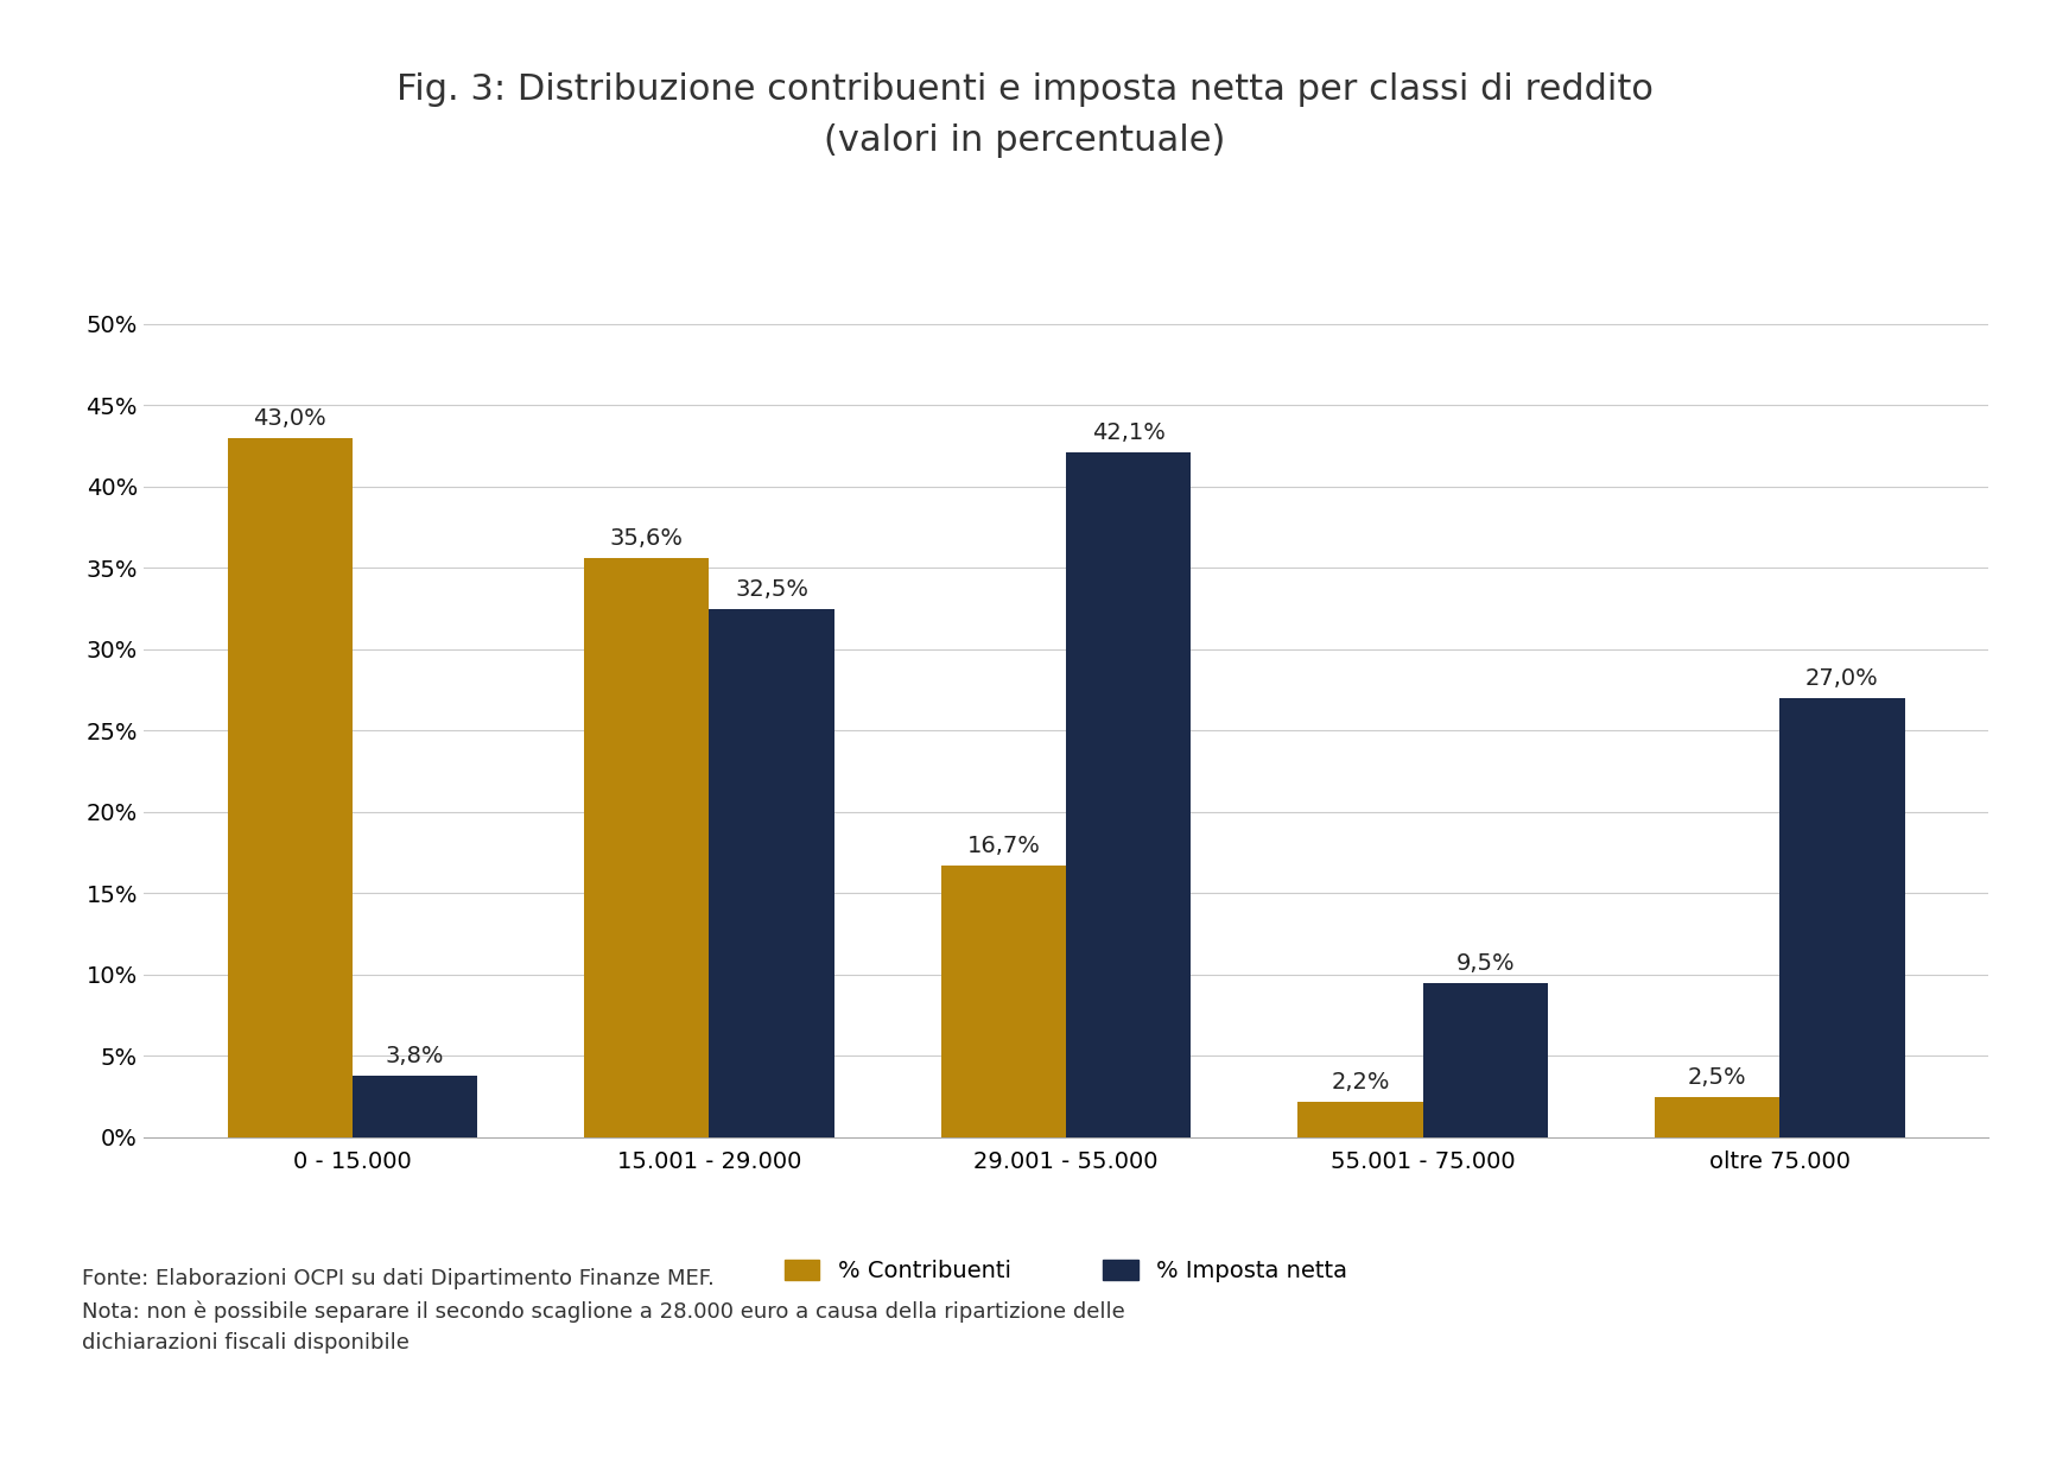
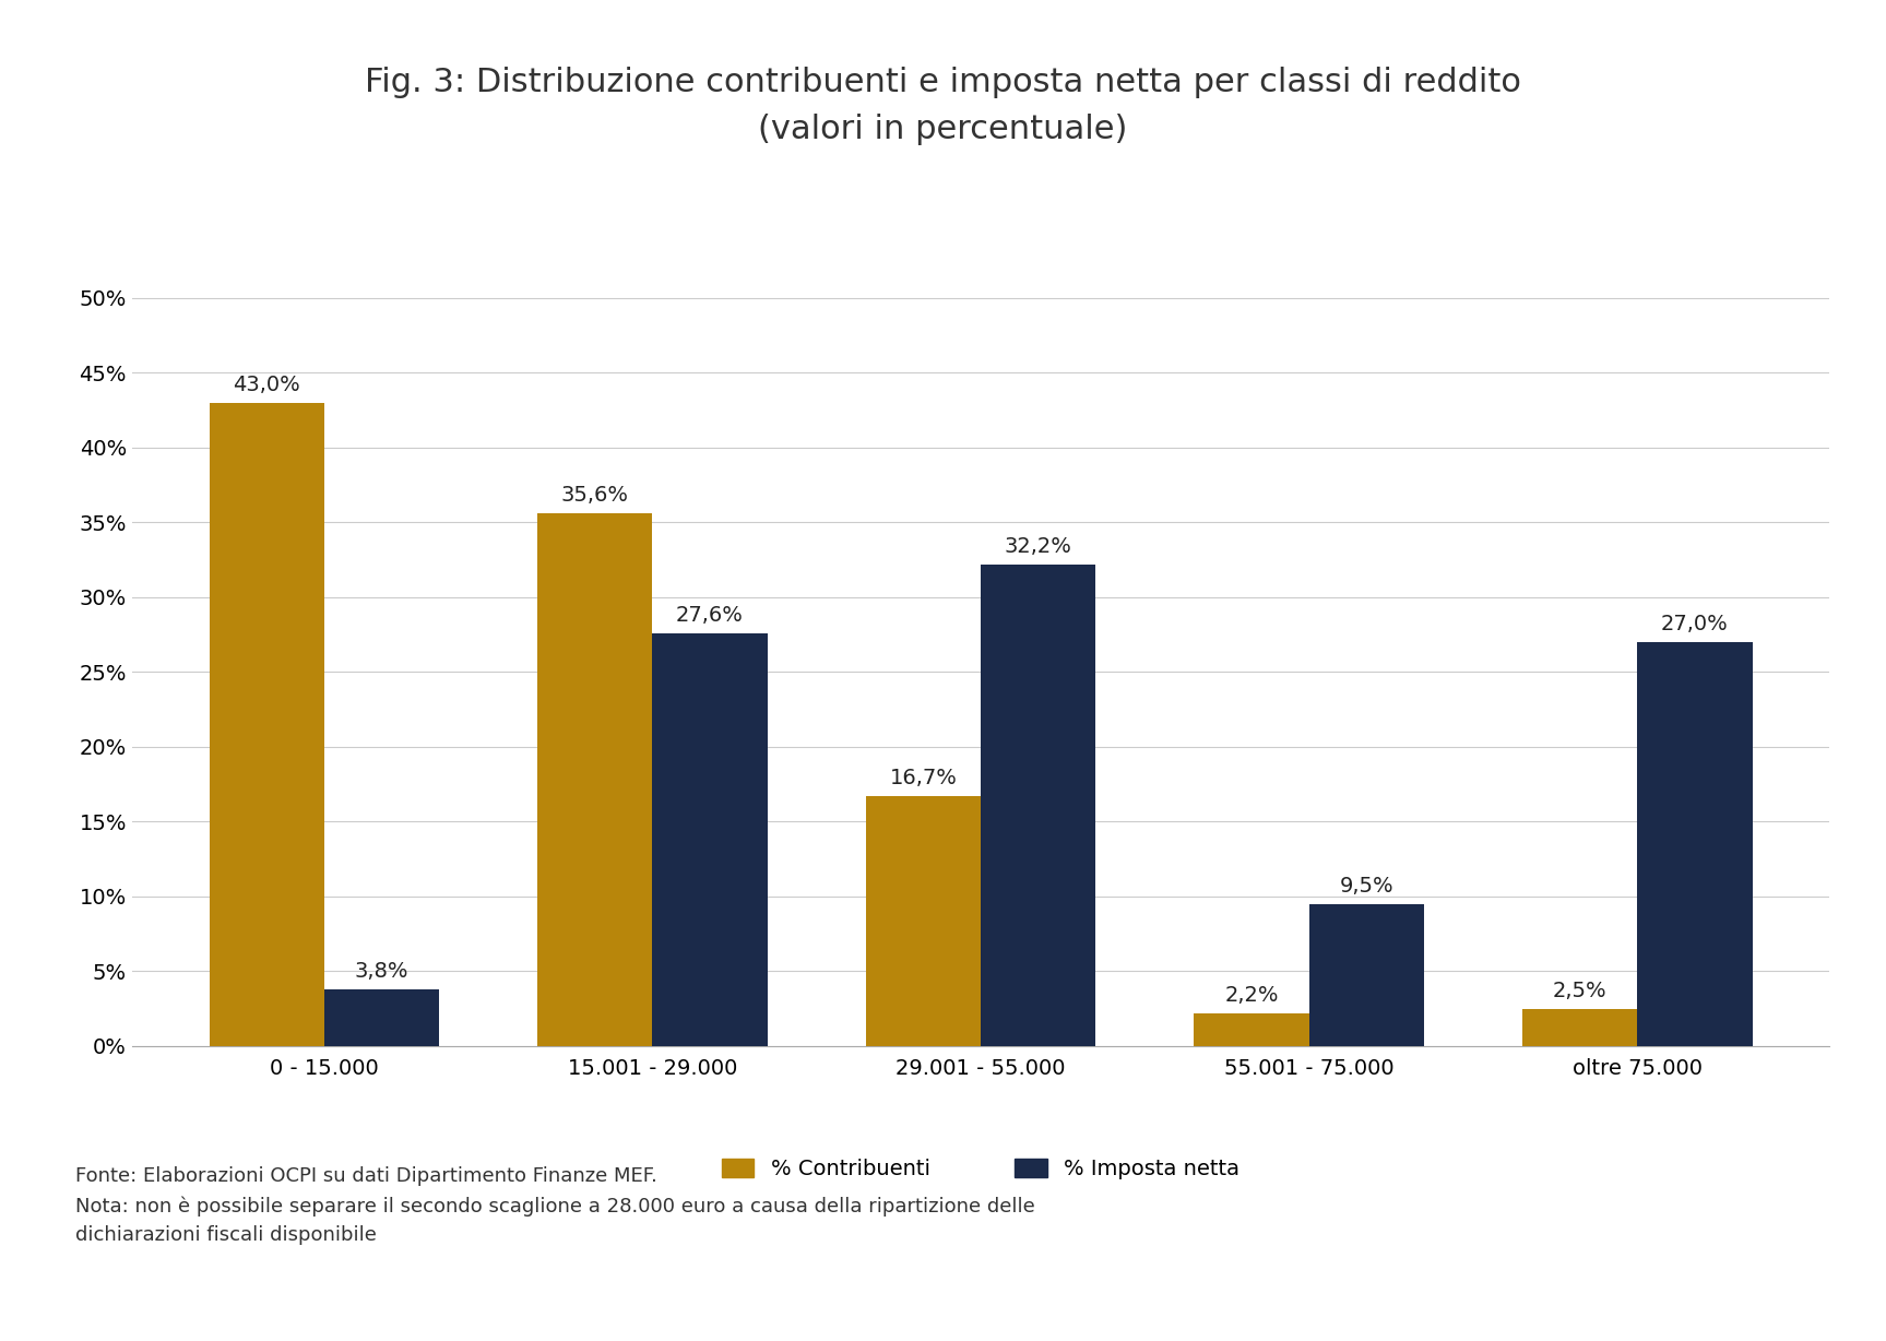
% Imposta netta/15.001 - 29.000: 32,5% -> 27,6%
% Imposta netta/29.001 - 55.000: 42,1% -> 32,2%
